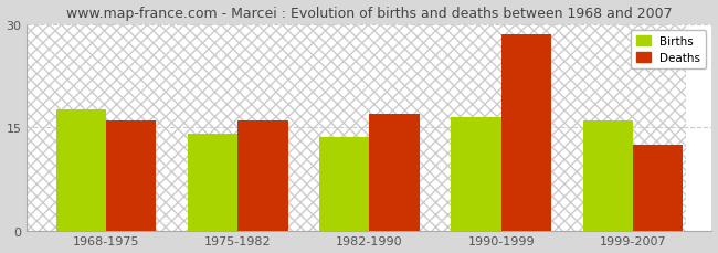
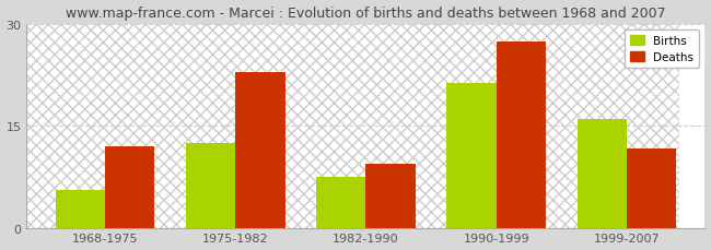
Births/1968-1975: 17.5 -> 5.6
Deaths/1968-1975: 16.0 -> 12.0
Births/1975-1982: 14.0 -> 12.4
Deaths/1975-1982: 16.0 -> 22.8
Births/1982-1990: 13.5 -> 7.4
Deaths/1982-1990: 17.0 -> 9.4
Births/1990-1999: 16.5 -> 21.2
Deaths/1990-1999: 28.5 -> 27.4
Deaths/1999-2007: 12.5 -> 11.6
